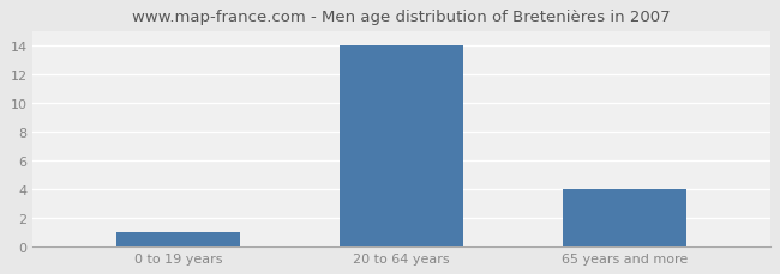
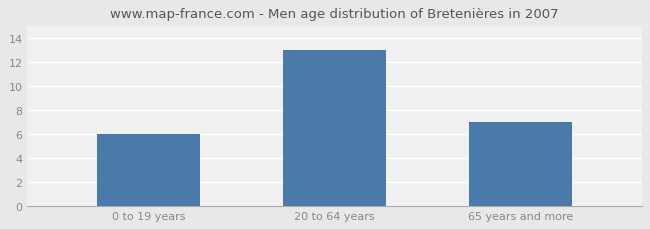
0 to 19 years: 1 -> 6
20 to 64 years: 14 -> 13
65 years and more: 4 -> 7
